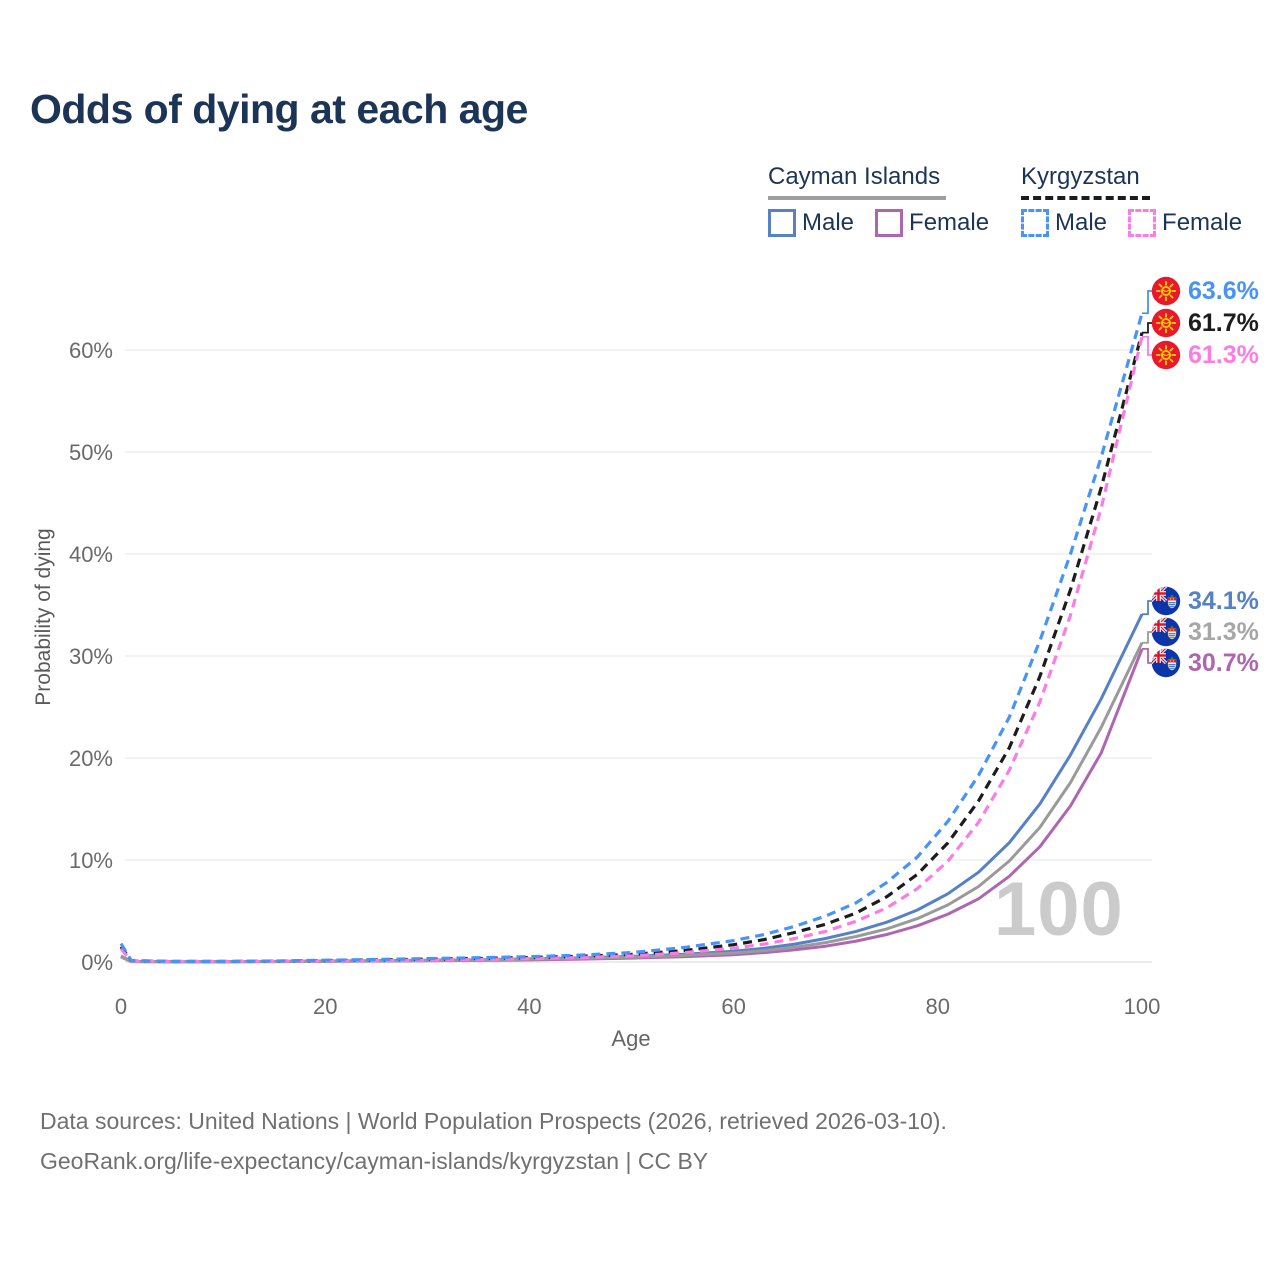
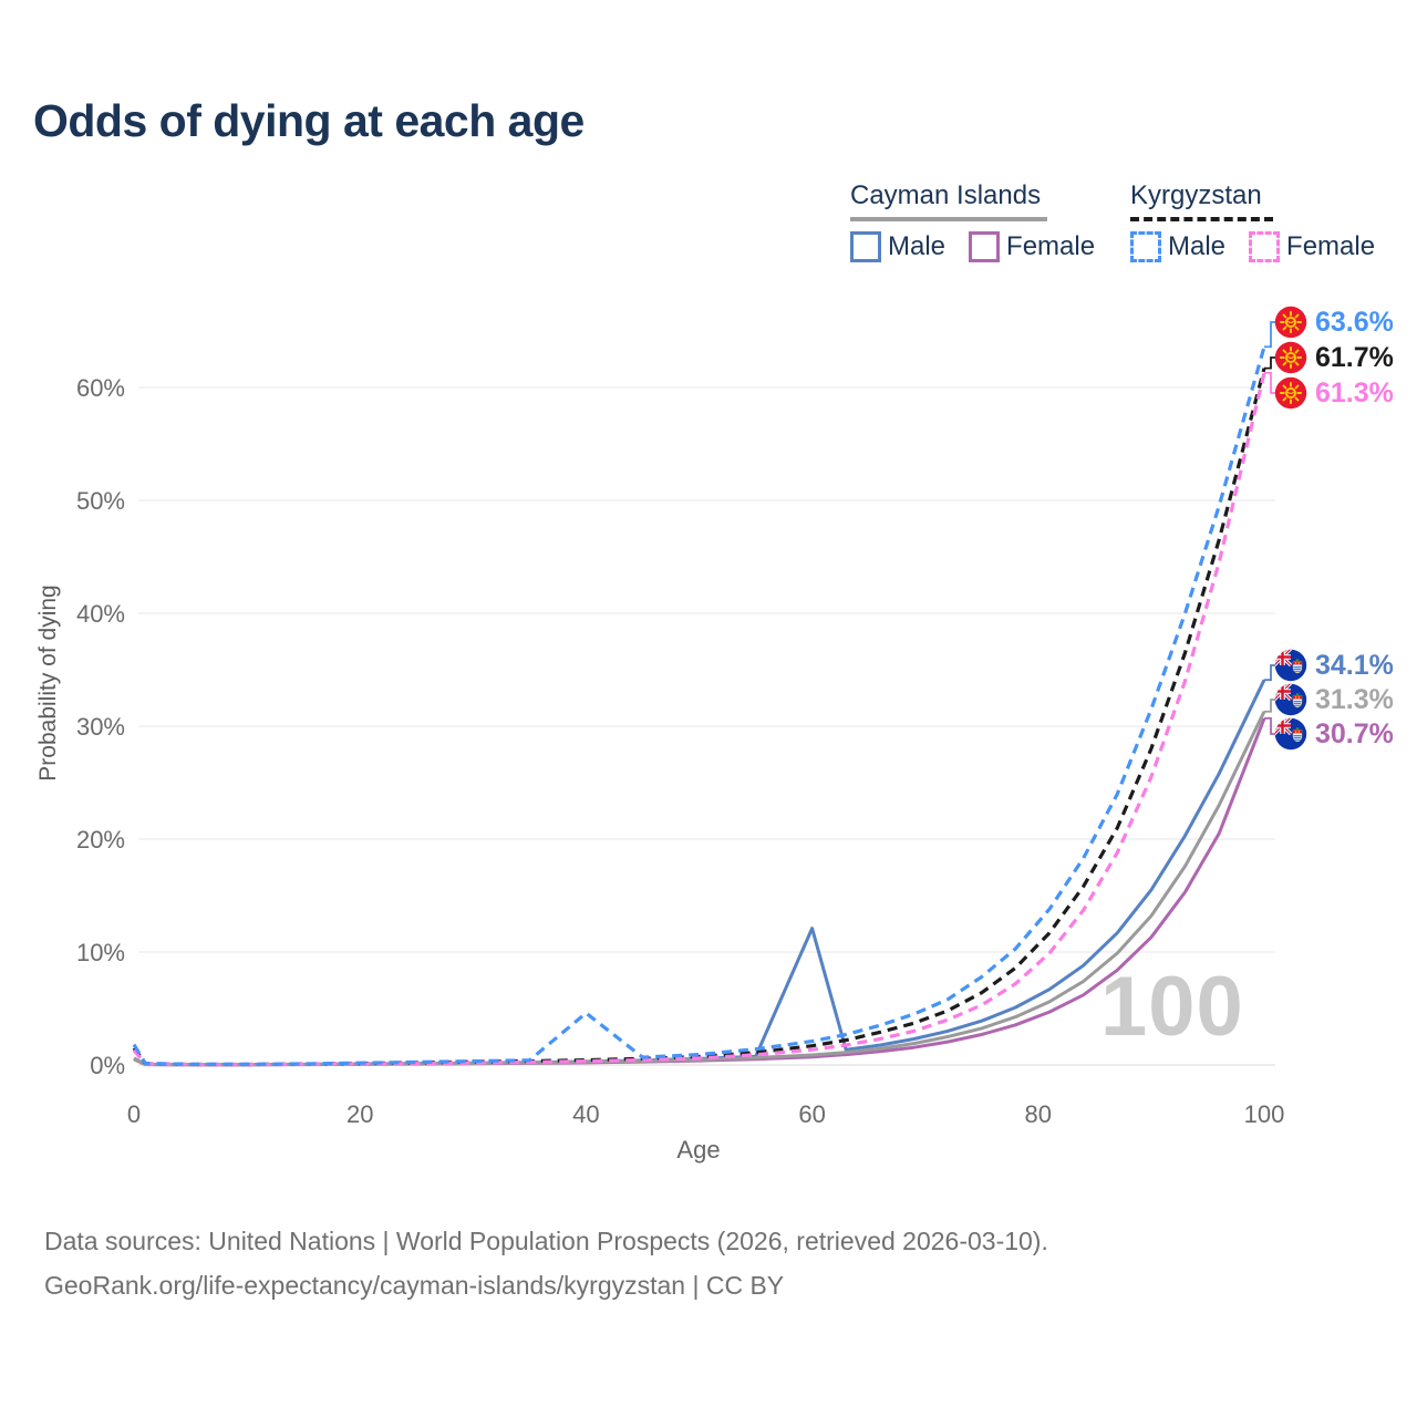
Kyrgyzstan Male/40: 0.5% -> 4.6%
Cayman Islands Male/60: 1.1% -> 12.1%
